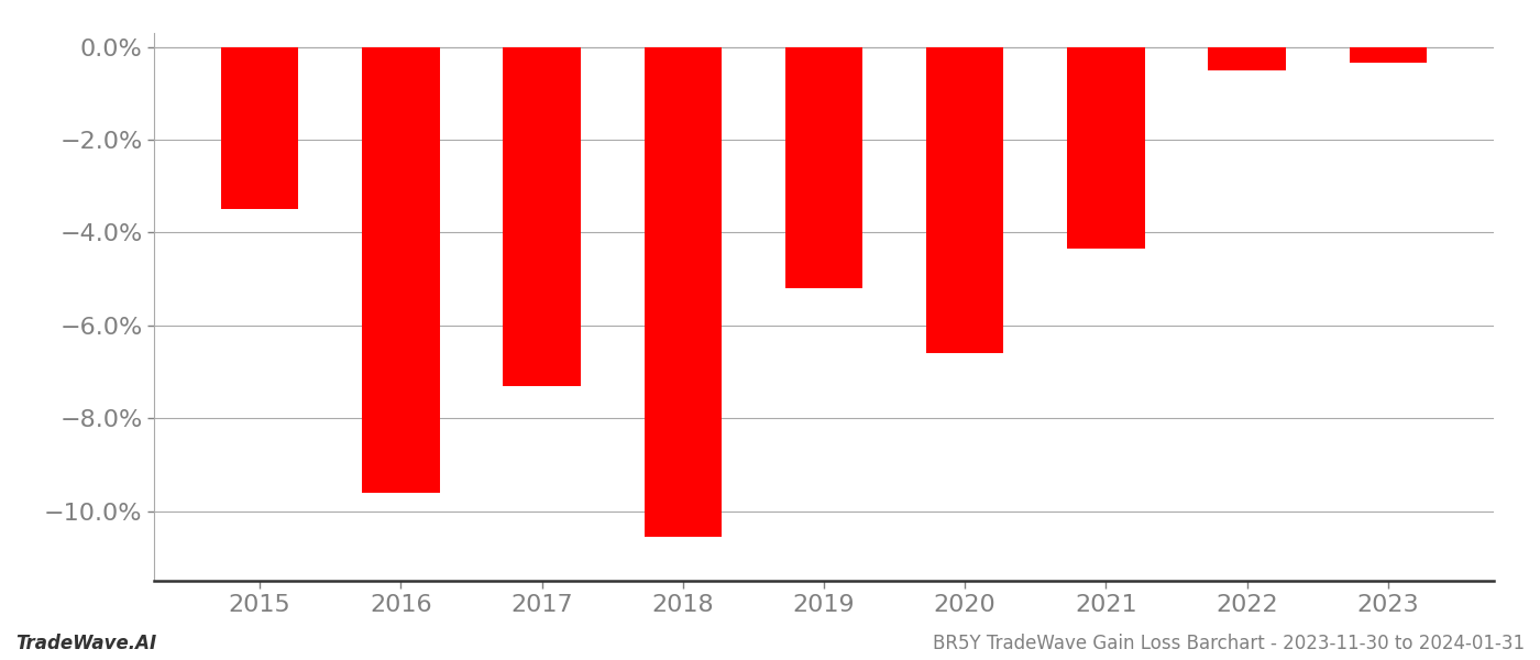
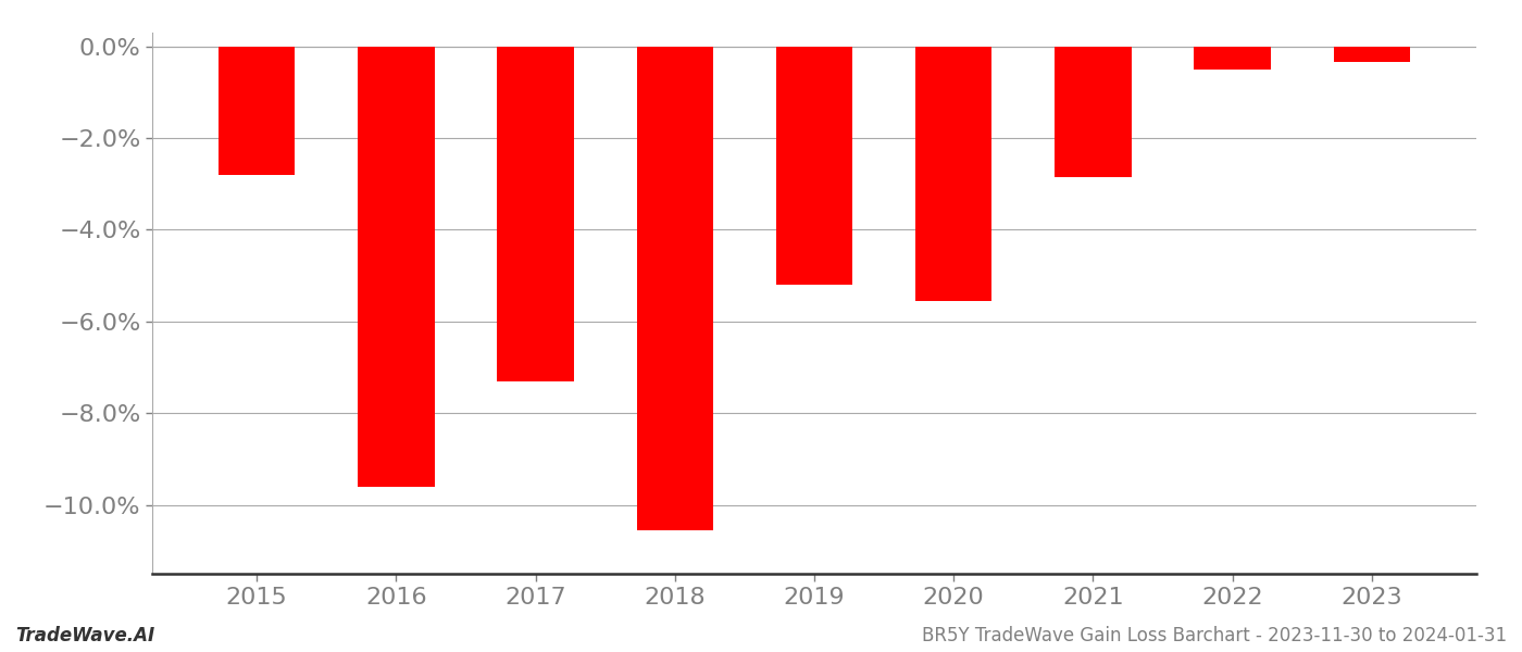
2015: -3.50% -> -2.80%
2020: -6.60% -> -5.55%
2021: -4.35% -> -2.85%
